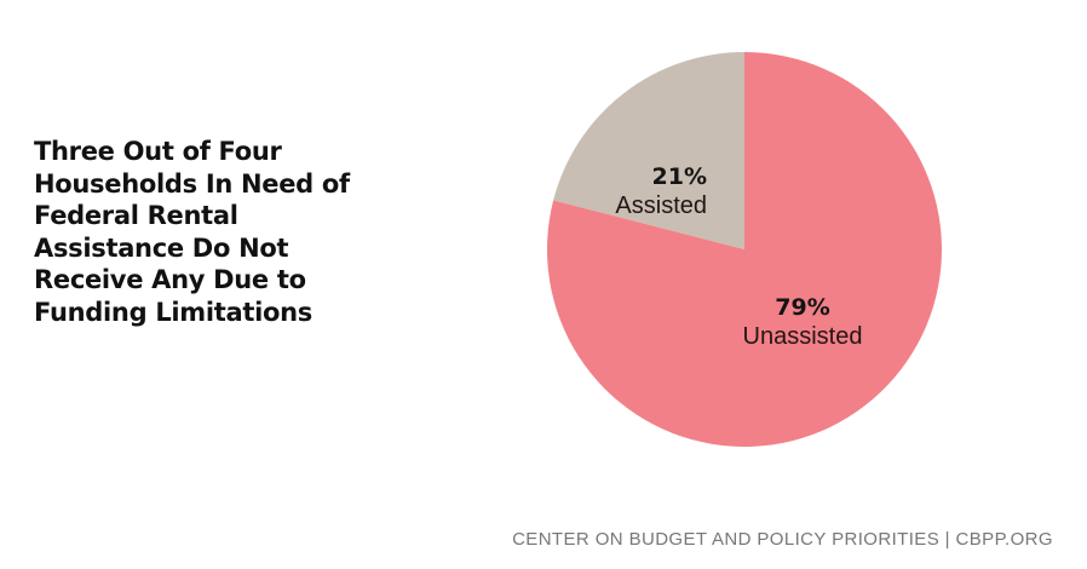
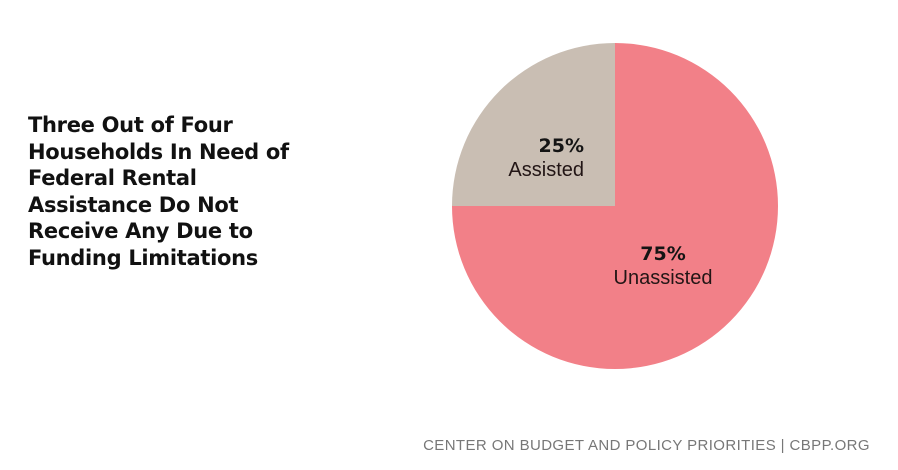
Assisted: 21% -> 25%
Unassisted: 79% -> 75%
